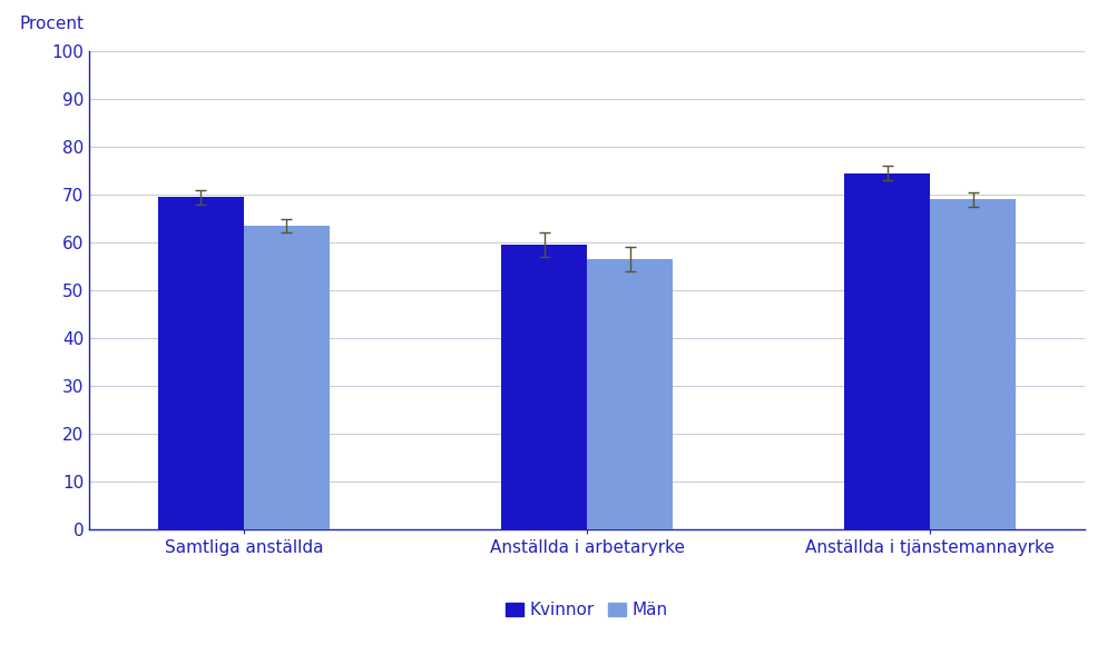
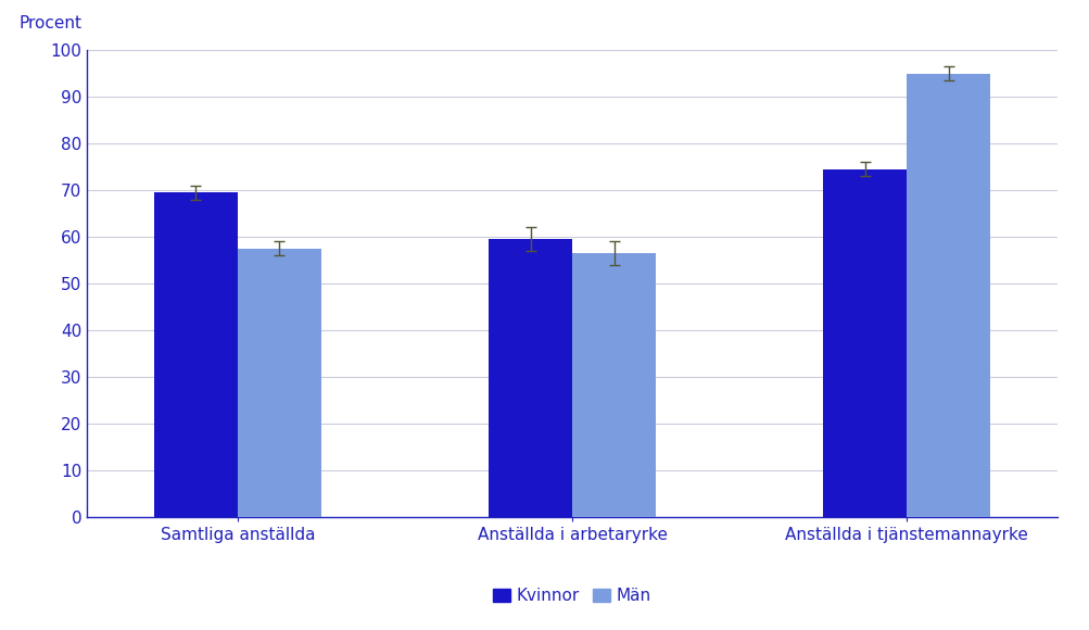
Män/Samtliga anställda: 63.5 -> 57.5
Män/Anställda i tjänstemannayrke: 69.0 -> 95.0
